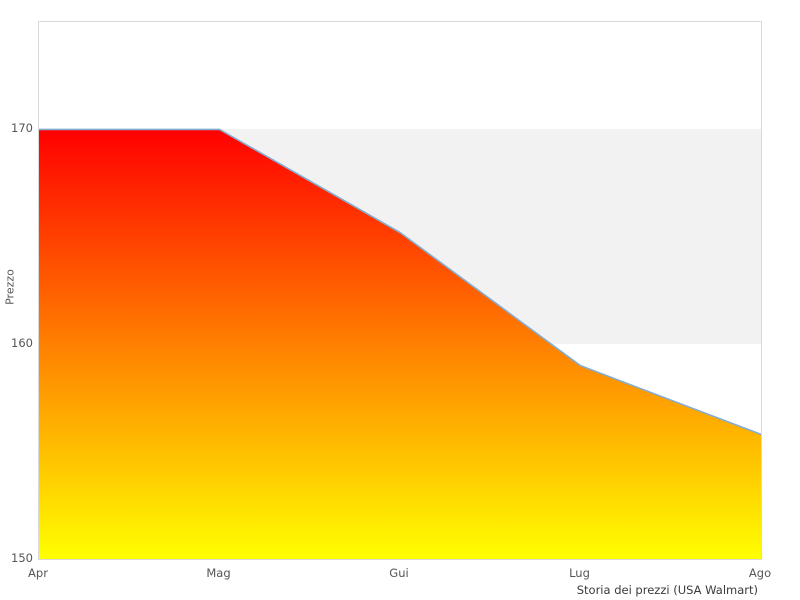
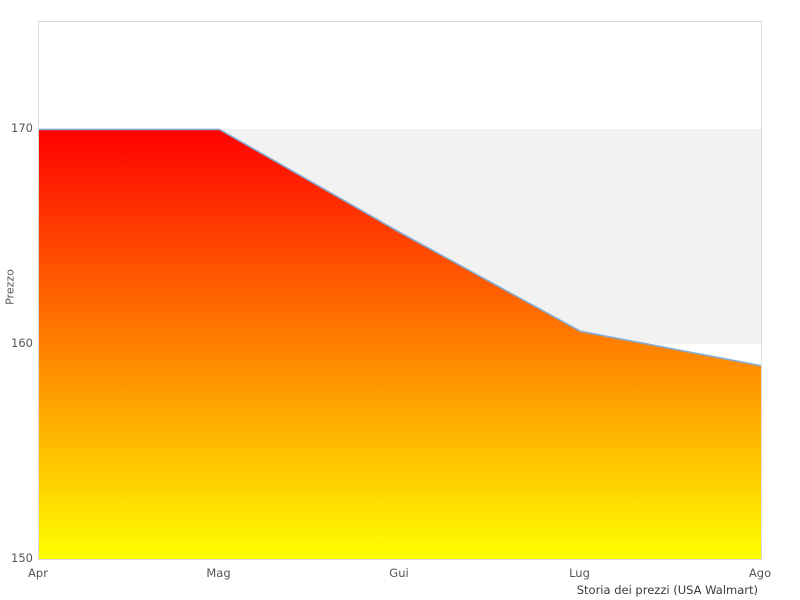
Lug: 159.0 -> 160.6
Ago: 155.8 -> 159.0
